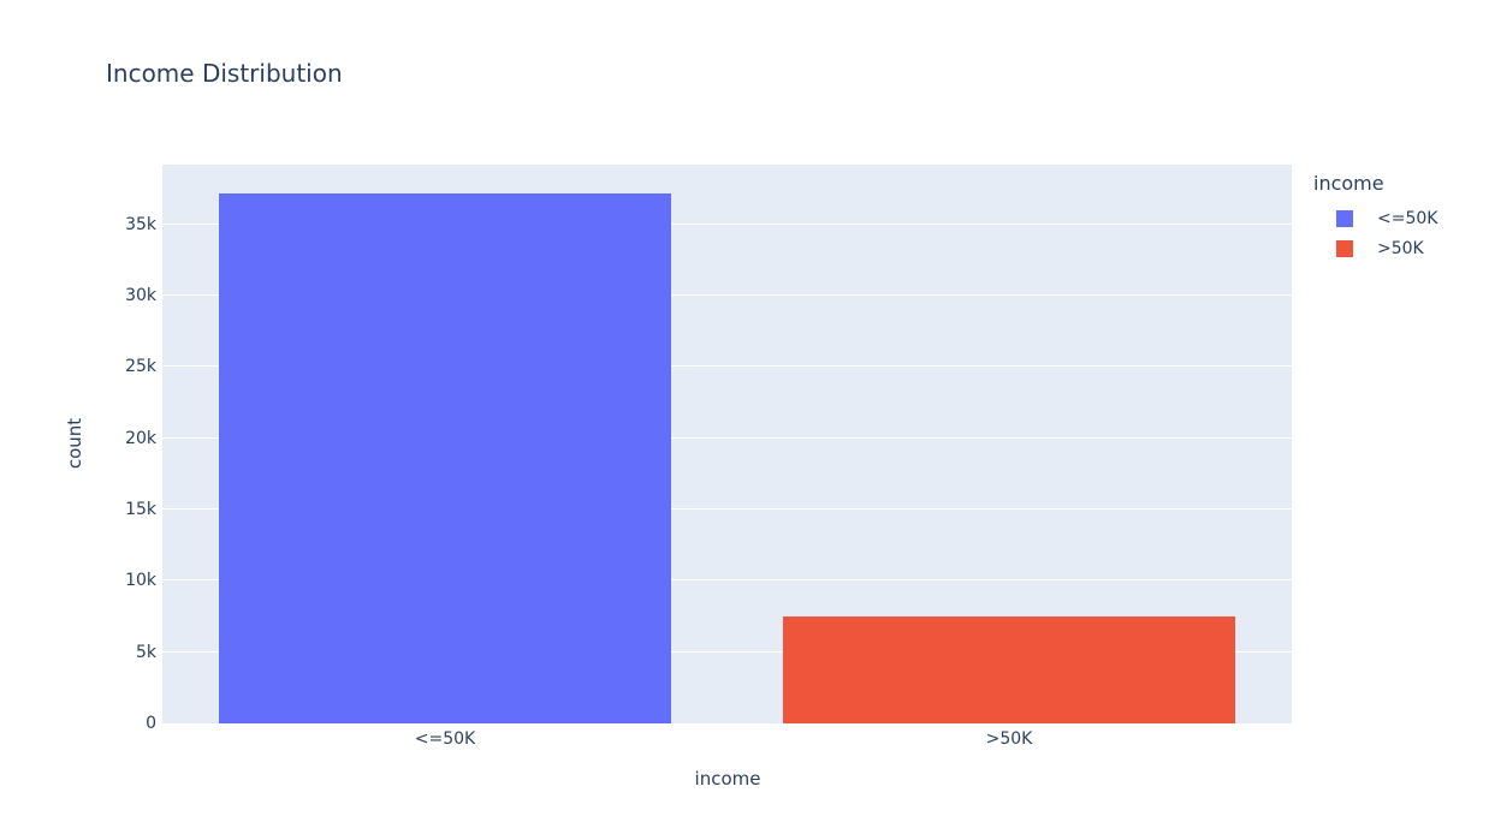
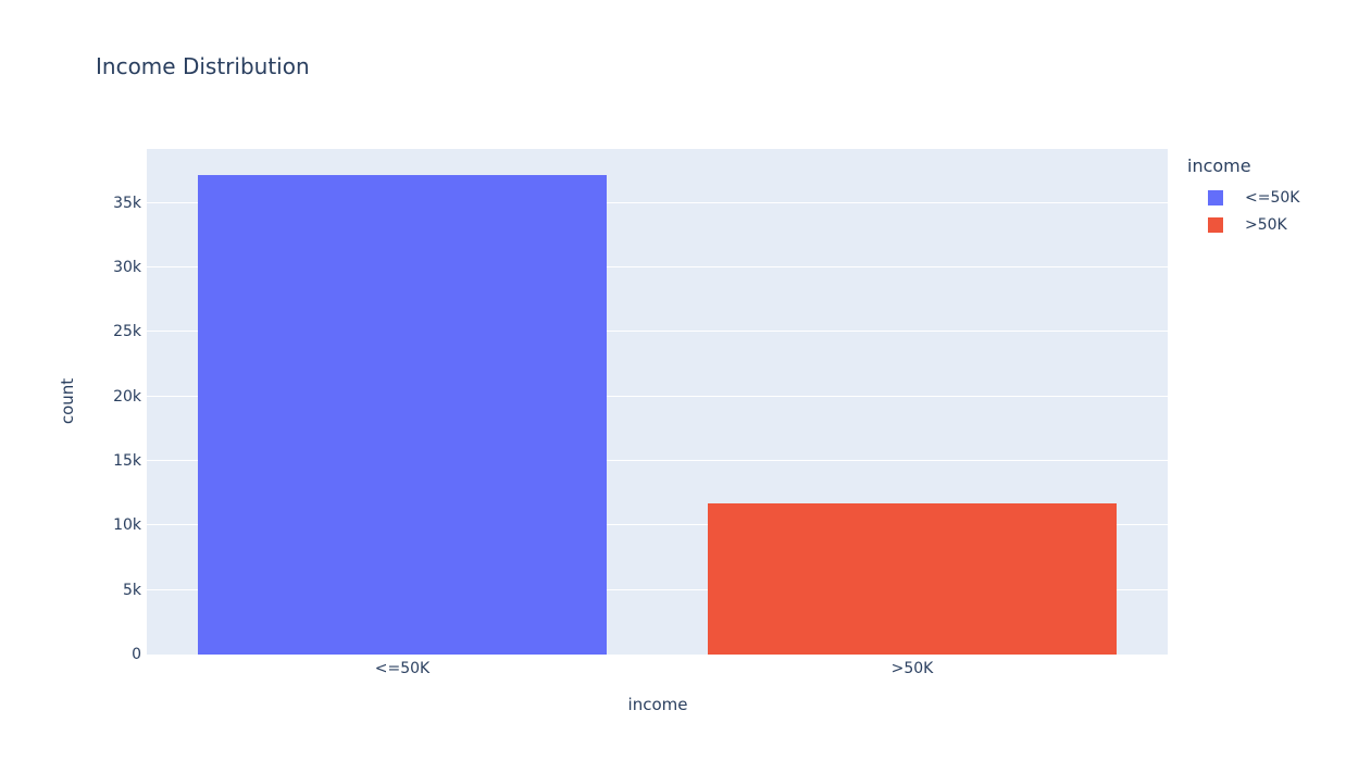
>50K: 7.5k -> 11.7k
